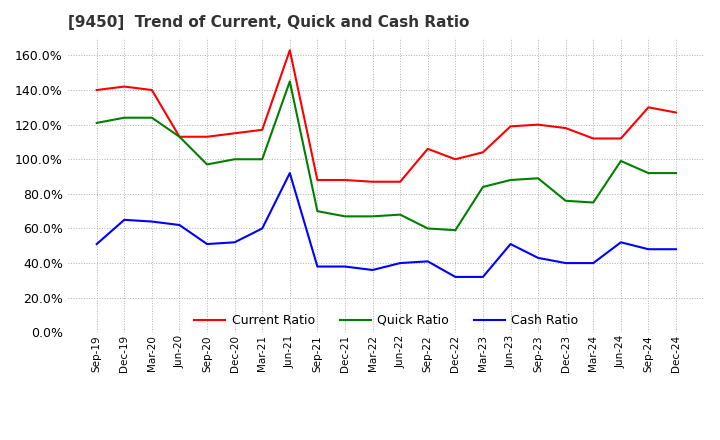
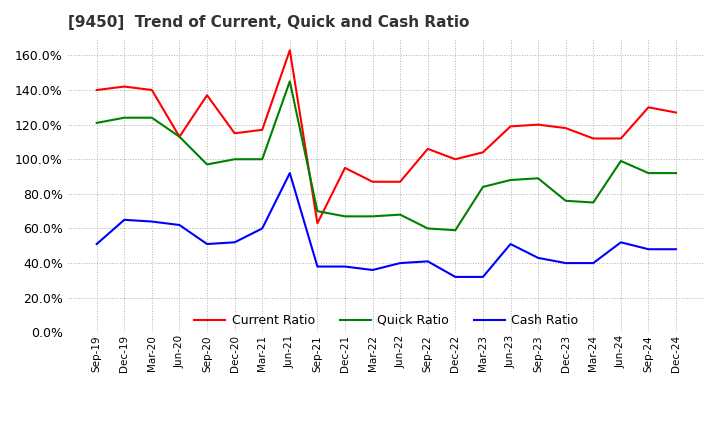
Current Ratio/Sep-20: 113% -> 137%
Current Ratio/Sep-21: 88% -> 63%
Current Ratio/Dec-21: 88% -> 95%
